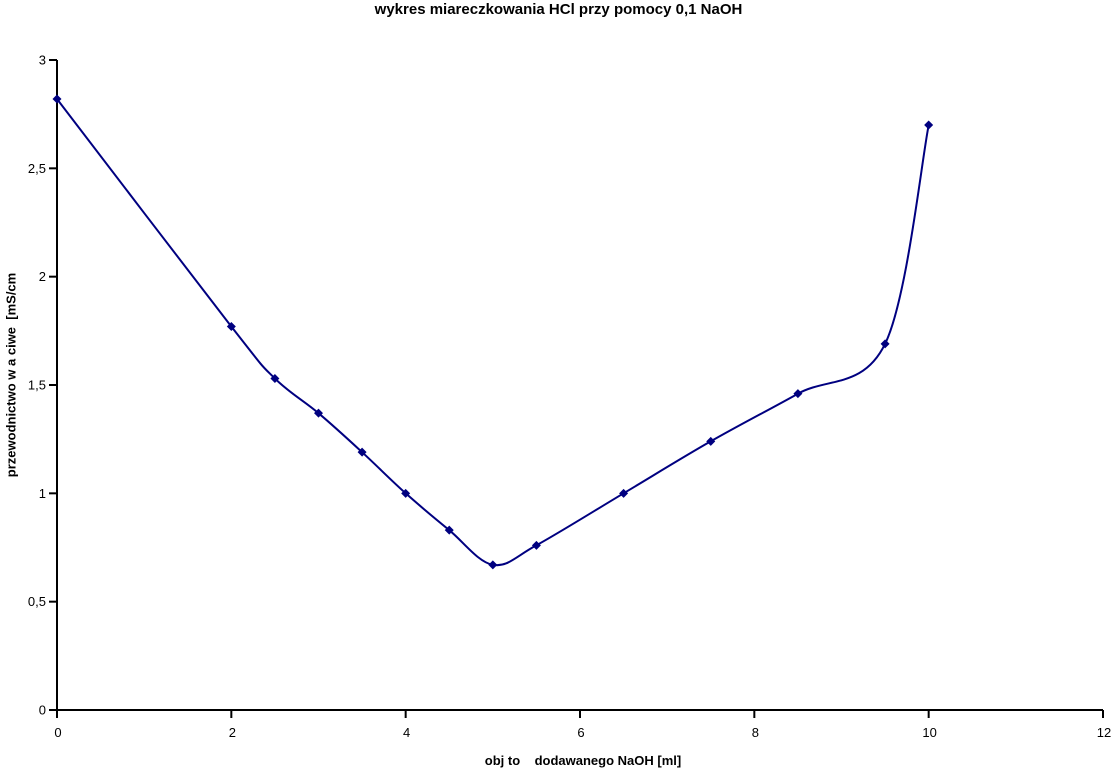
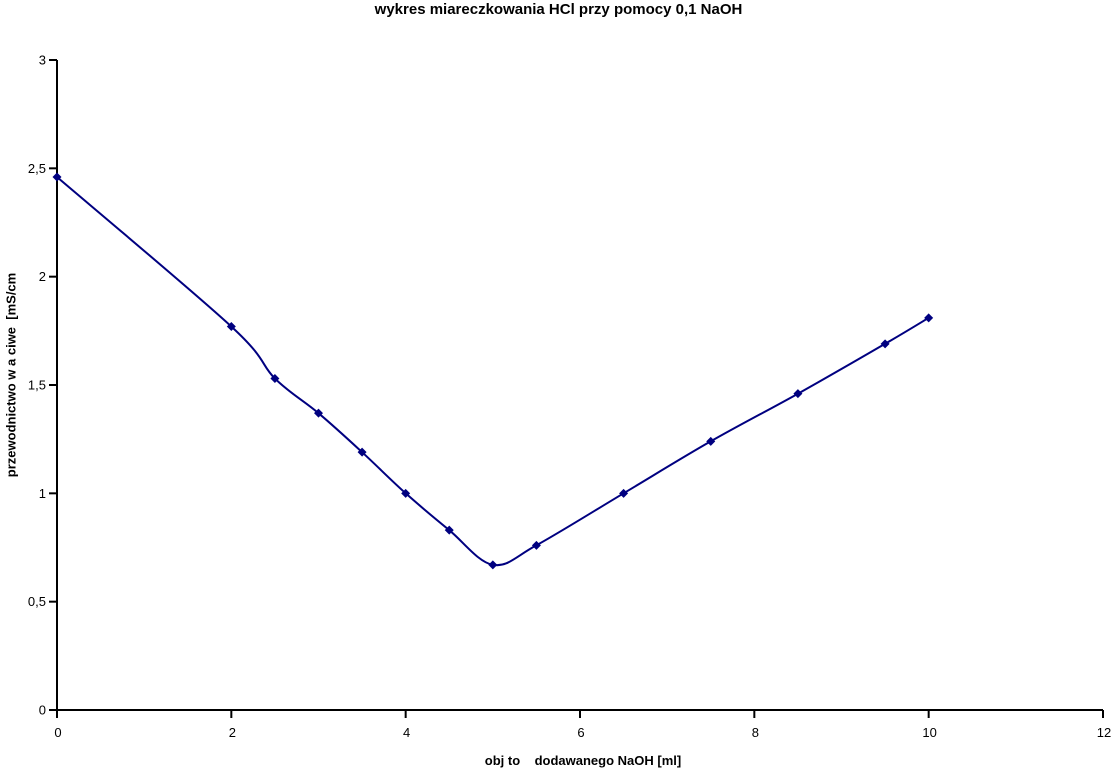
0: 2,82 -> 2,46
10: 2,70 -> 1,81
